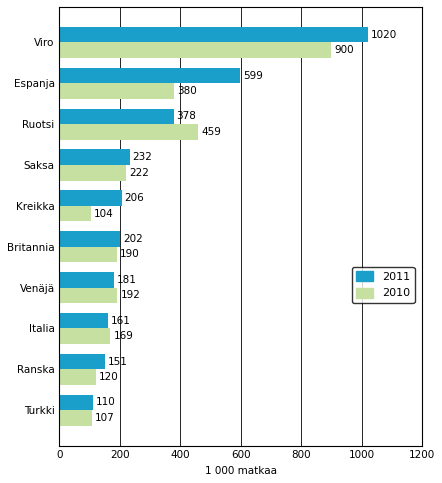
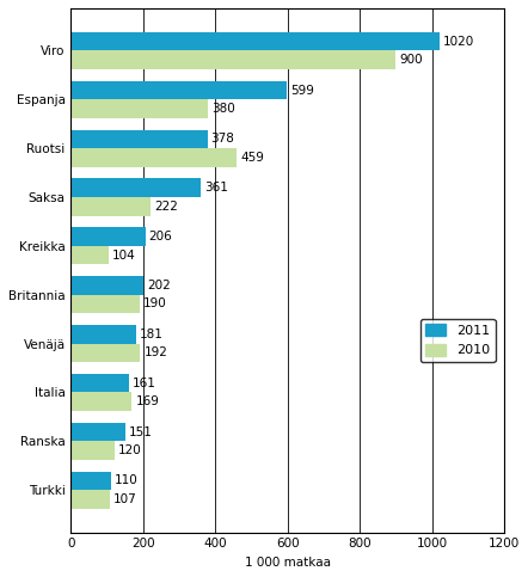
2011/Saksa: 232 -> 361
